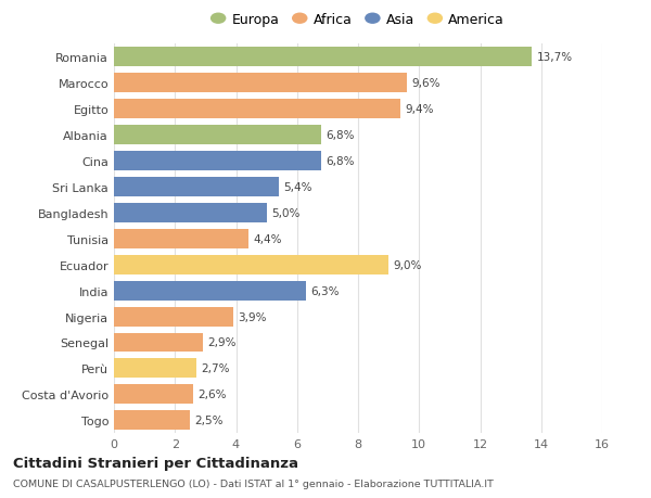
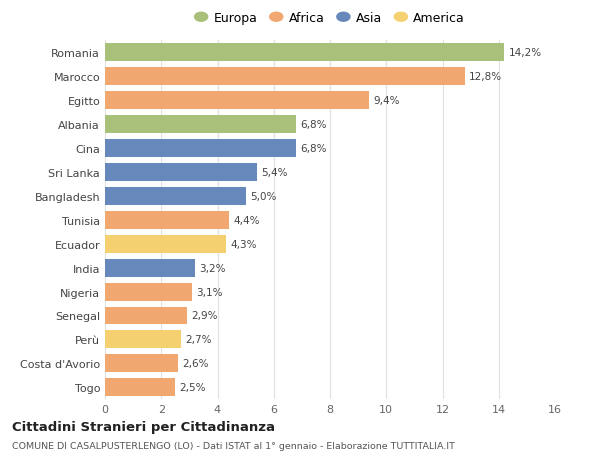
Romania: 13,7% -> 14,2%
Marocco: 9,6% -> 12,8%
Ecuador: 9,0% -> 4,3%
India: 6,3% -> 3,2%
Nigeria: 3,9% -> 3,1%
